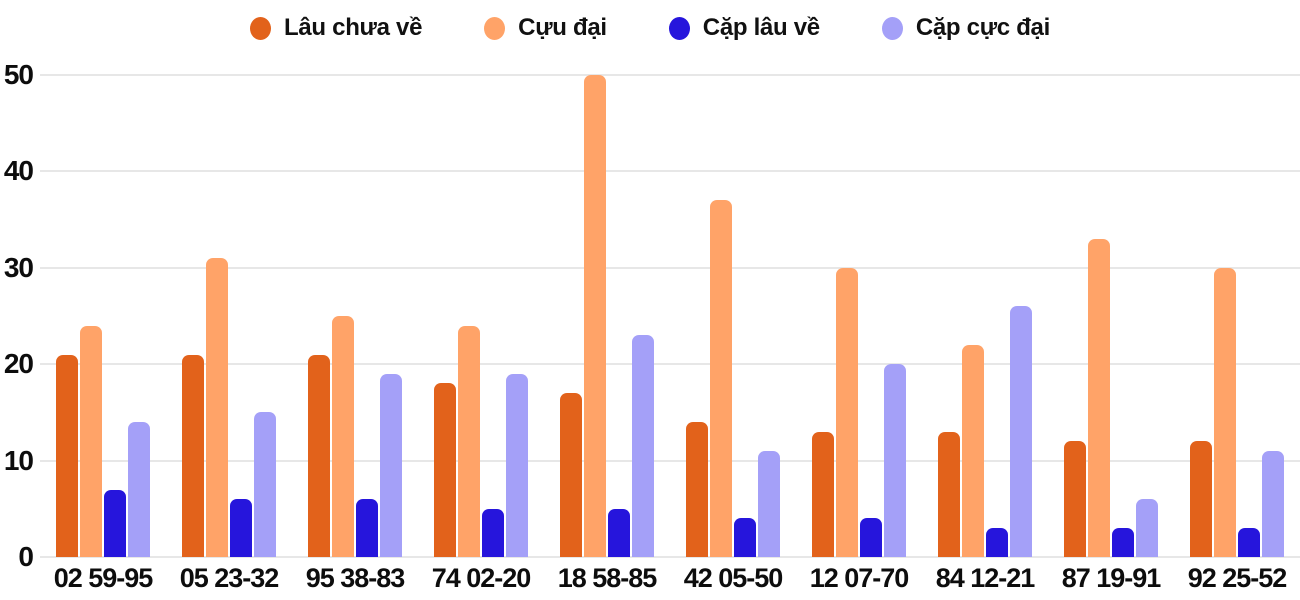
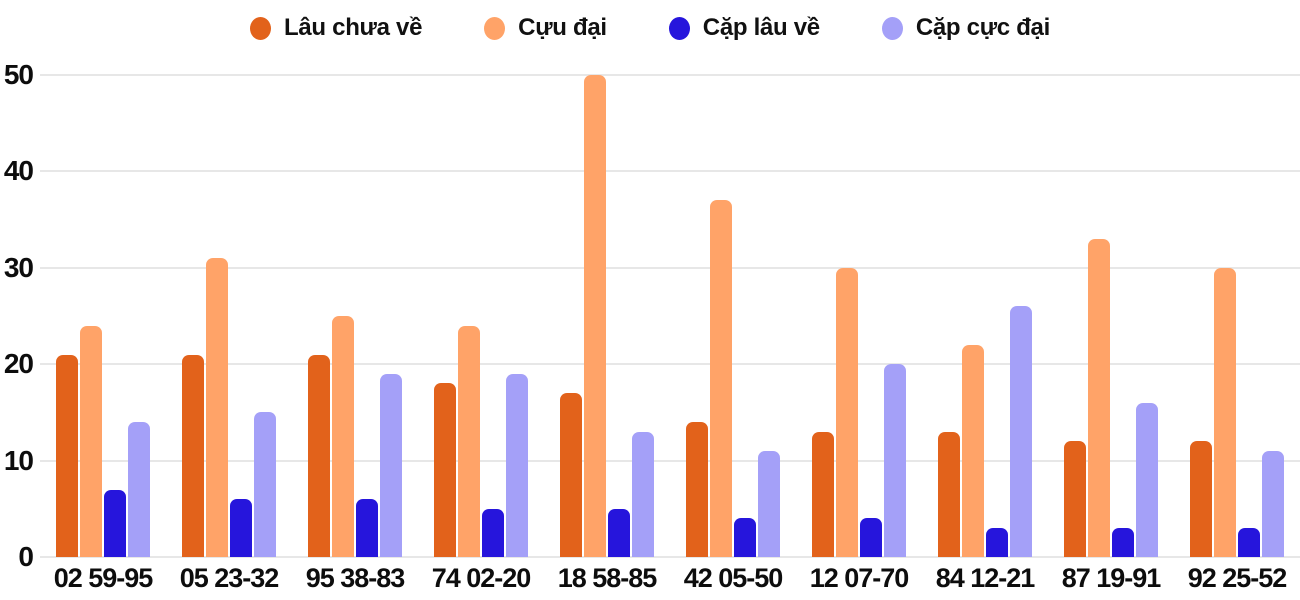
Cặp cực đại/18 58-85: 23 -> 13
Cặp cực đại/87 19-91: 6 -> 16
